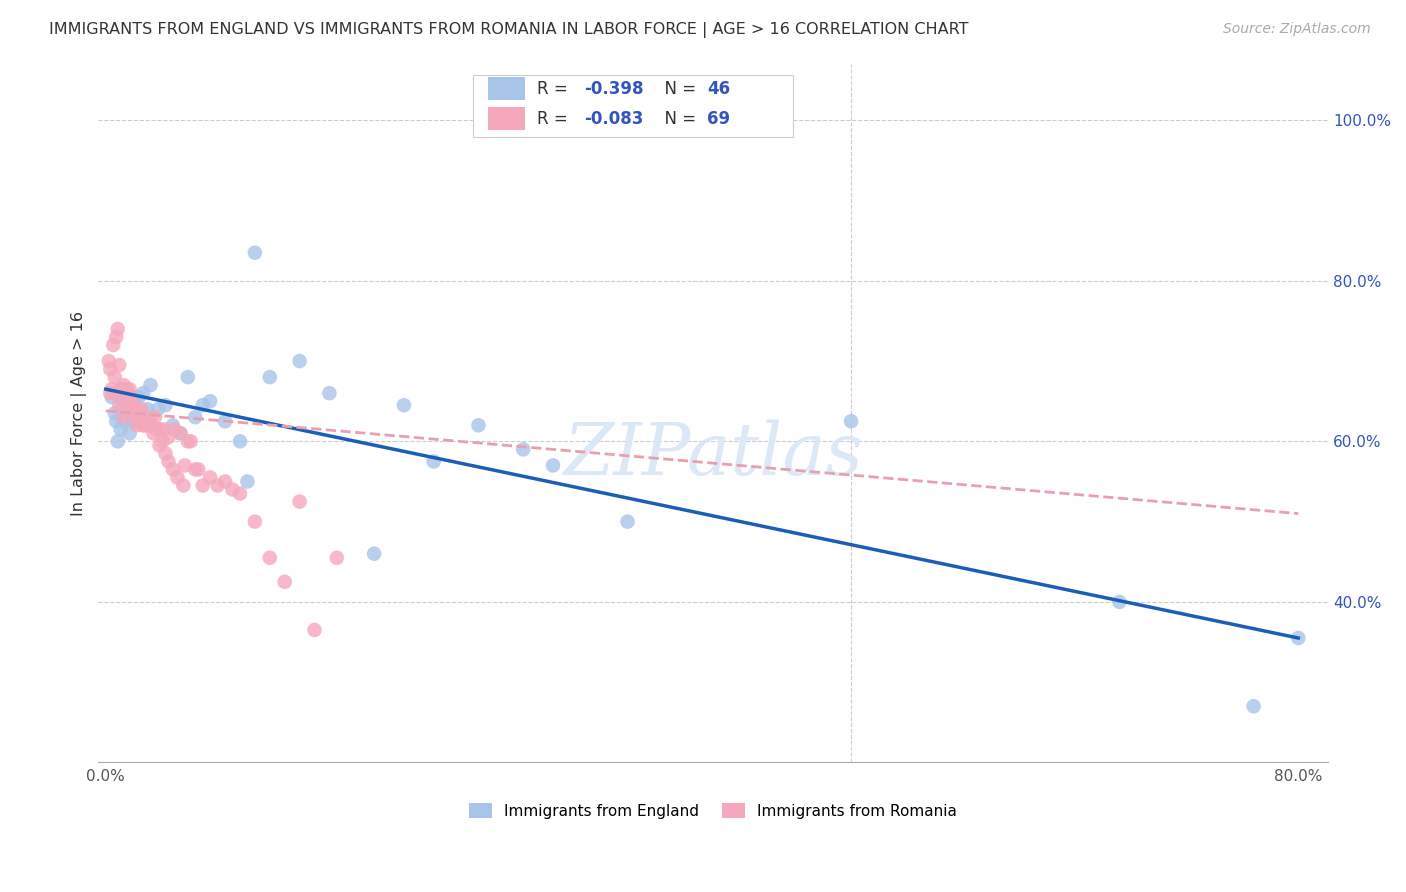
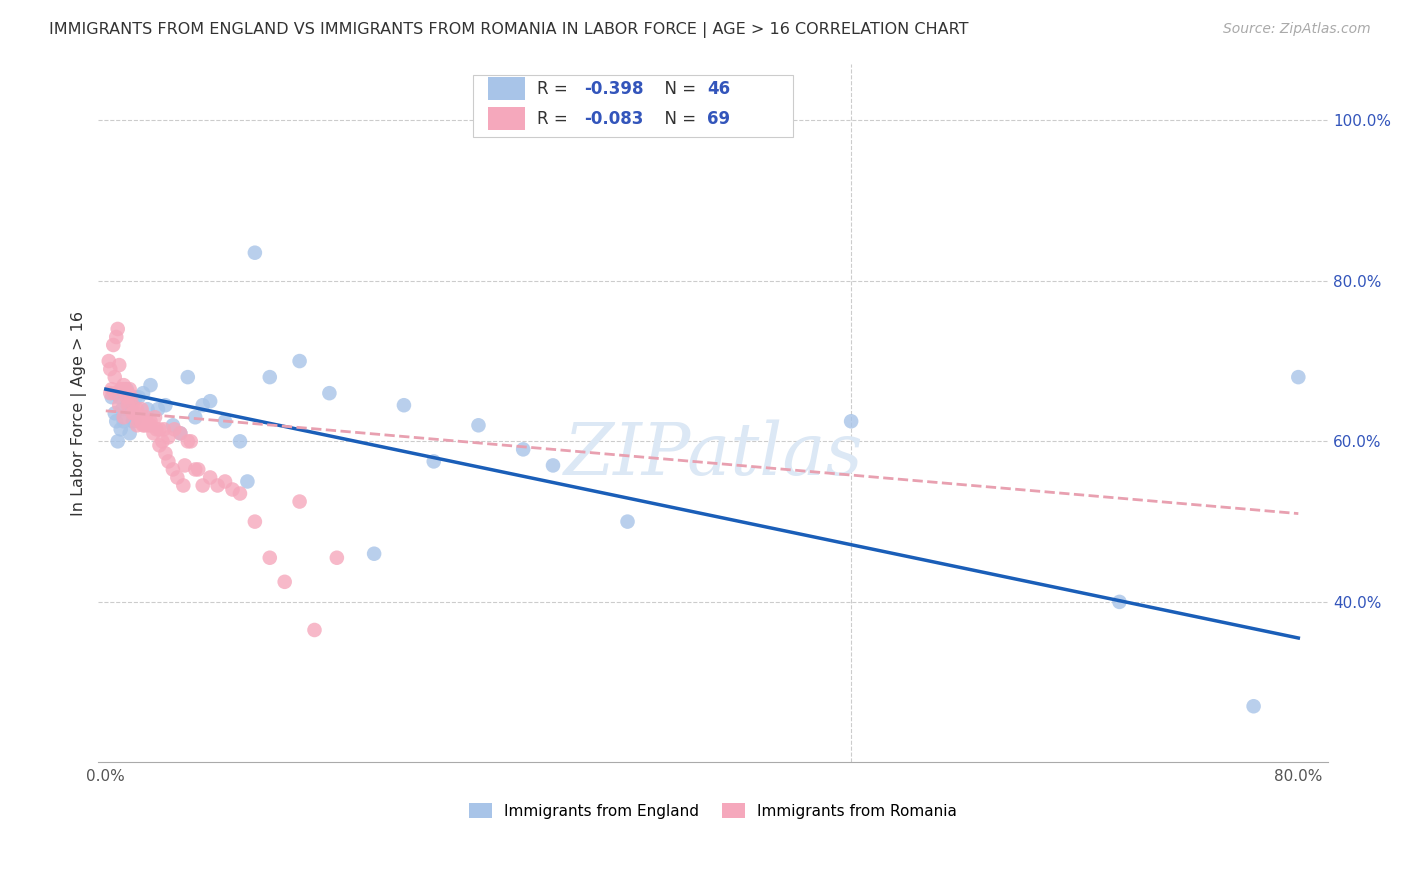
Immigrants from England/80.0%: 35.5% -> 68.0%
